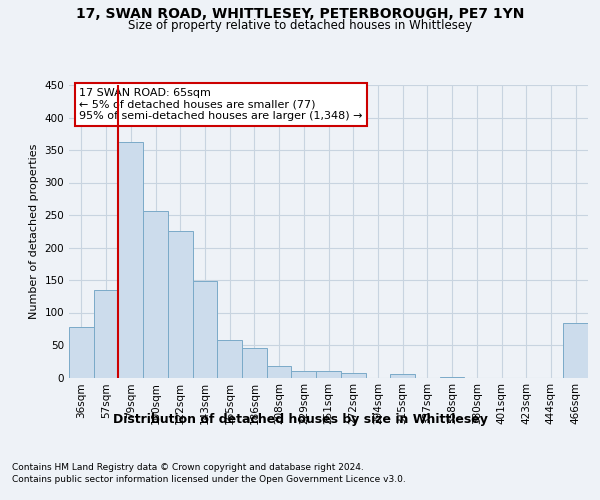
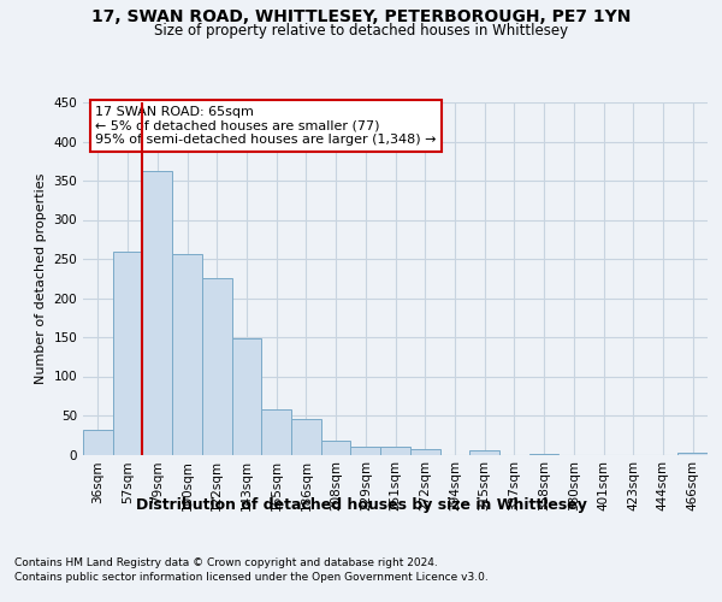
36sqm: 78 -> 32
57sqm: 134 -> 260
466sqm: 84 -> 2
